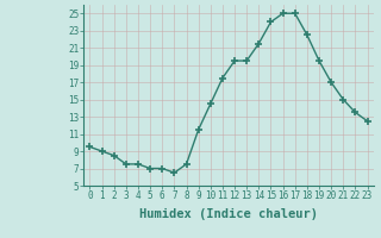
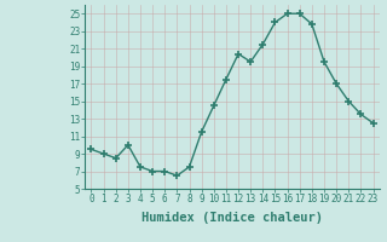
3: 7.5 -> 10.0
12: 19.5 -> 20.4
18: 22.5 -> 23.8
